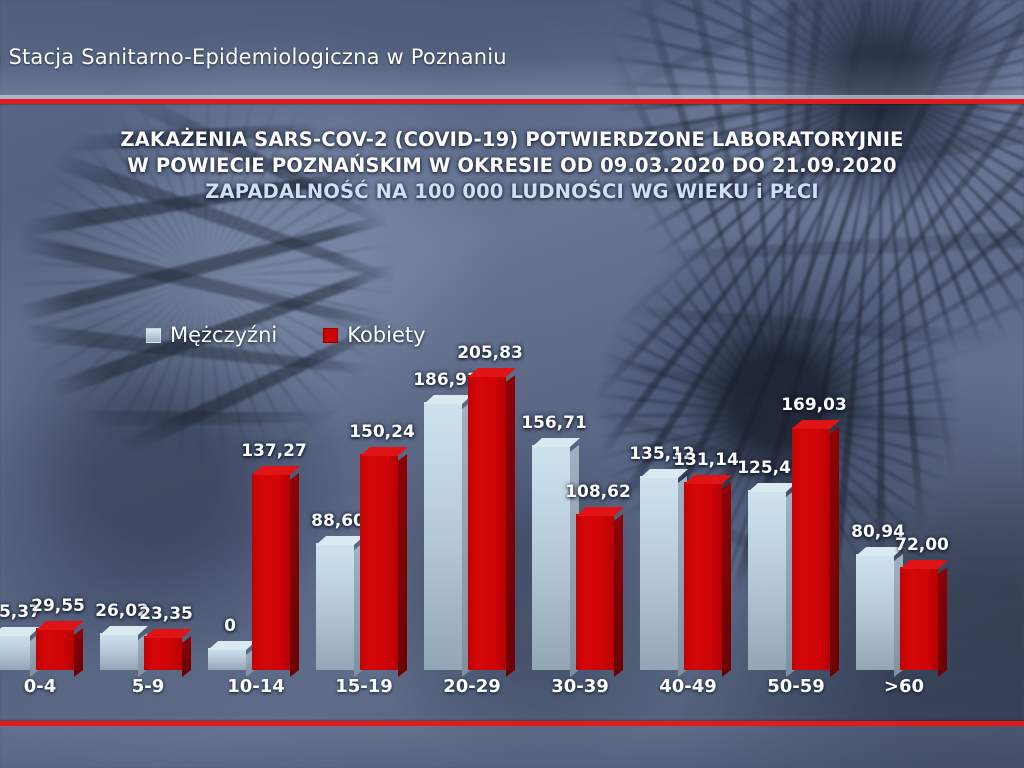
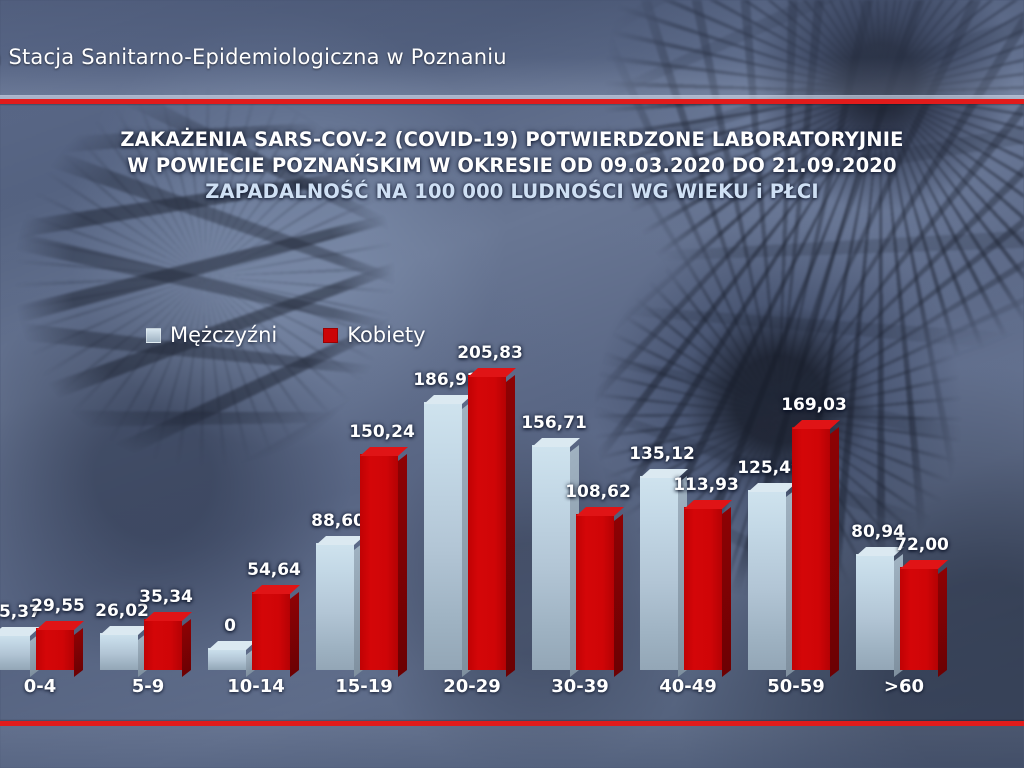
Kobiety/5-9: 23,35 -> 35,34
Kobiety/10-14: 137,27 -> 54,64
Kobiety/40-49: 131,14 -> 113,93
